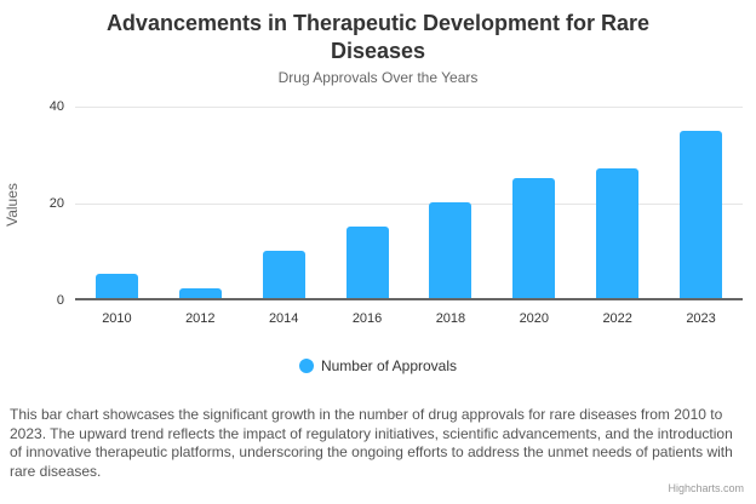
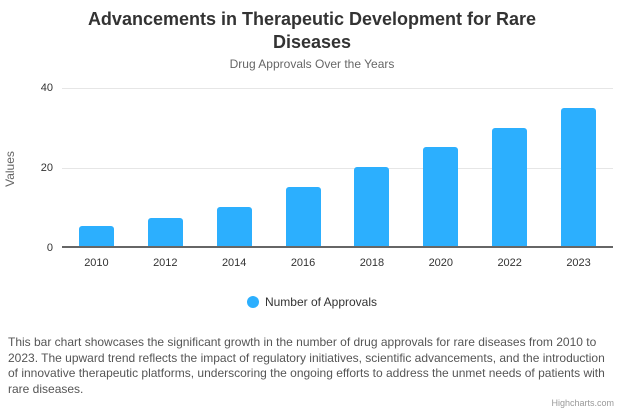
2012: 2 -> 7
2022: 27 -> 30
